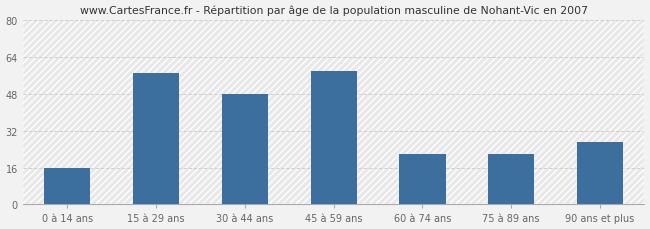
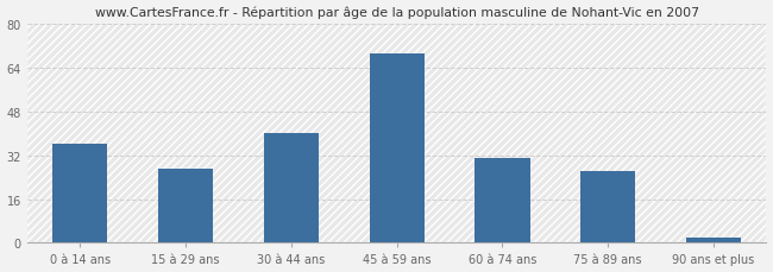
0 à 14 ans: 16 -> 36
15 à 29 ans: 57 -> 27
30 à 44 ans: 48 -> 40
45 à 59 ans: 58 -> 69
60 à 74 ans: 22 -> 31
75 à 89 ans: 22 -> 26
90 ans et plus: 27 -> 2
